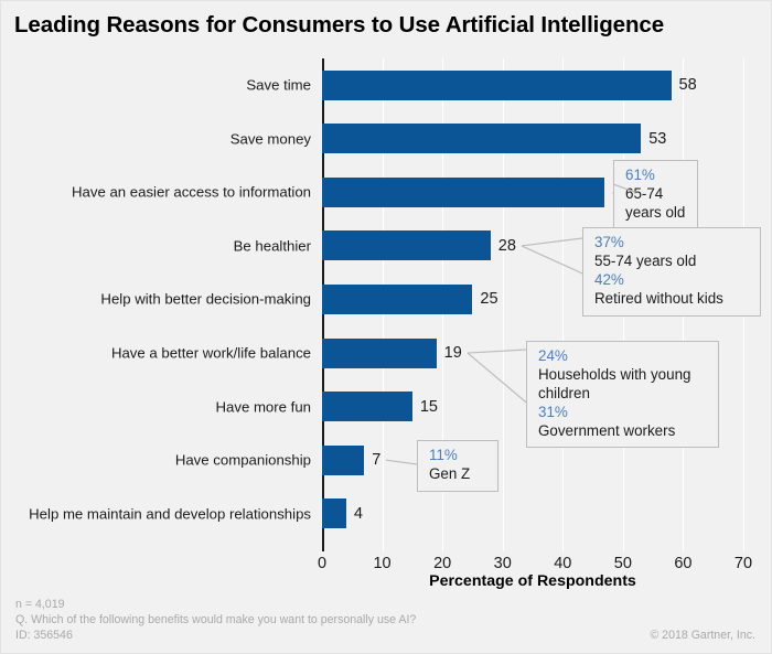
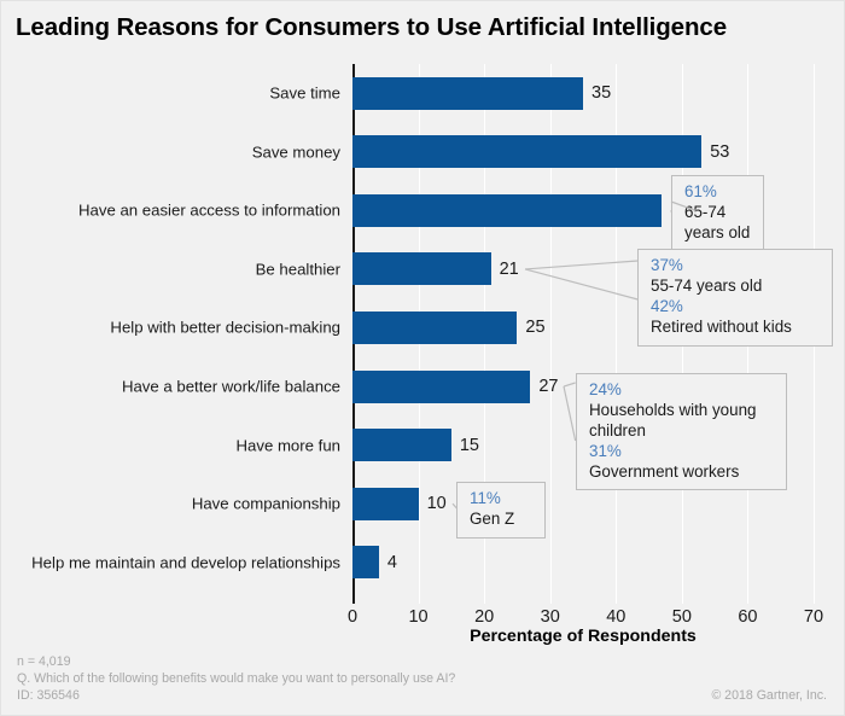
Save time: 58 -> 35
Be healthier: 28 -> 21
Have a better work/life balance: 19 -> 27
Have companionship: 7 -> 10
